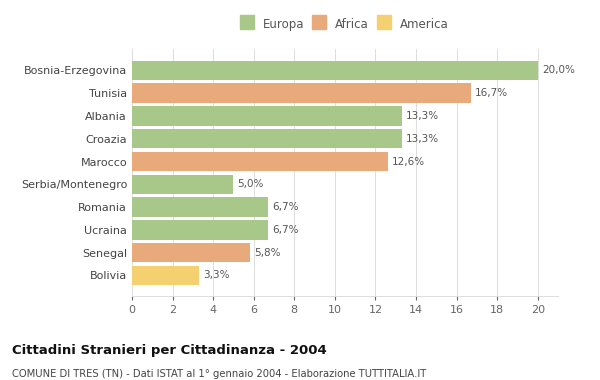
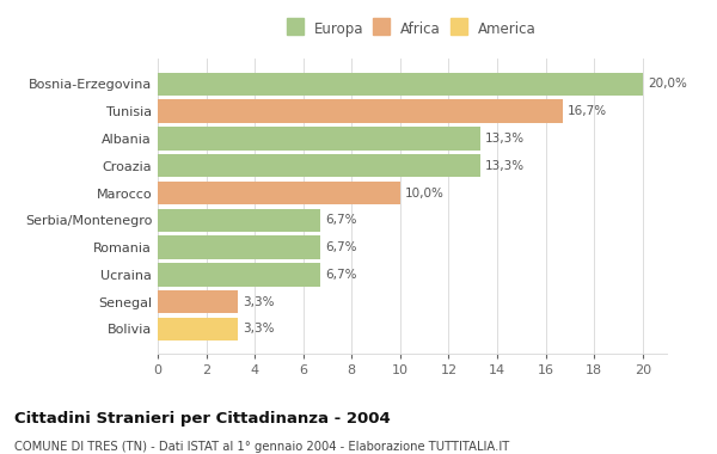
Marocco: 12,6% -> 10,0%
Serbia/Montenegro: 5,0% -> 6,7%
Senegal: 5,8% -> 3,3%
